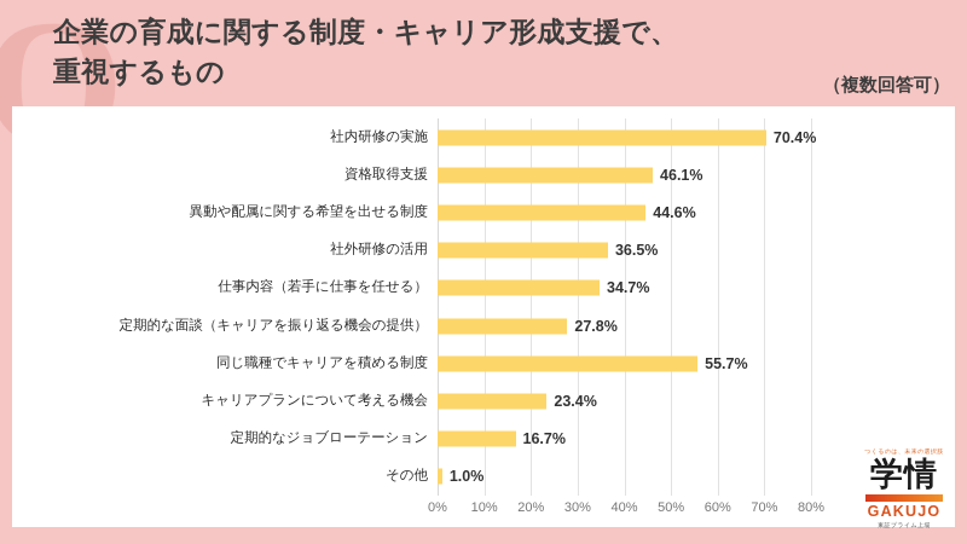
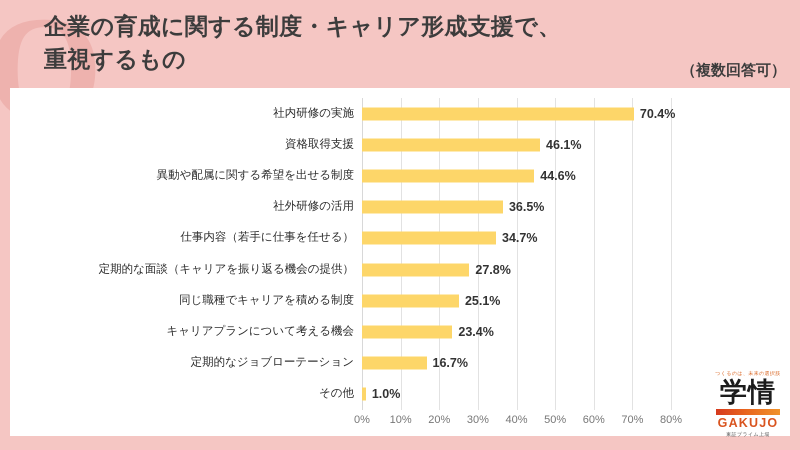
同じ職種でキャリアを積める制度: 55.7% -> 25.1%
